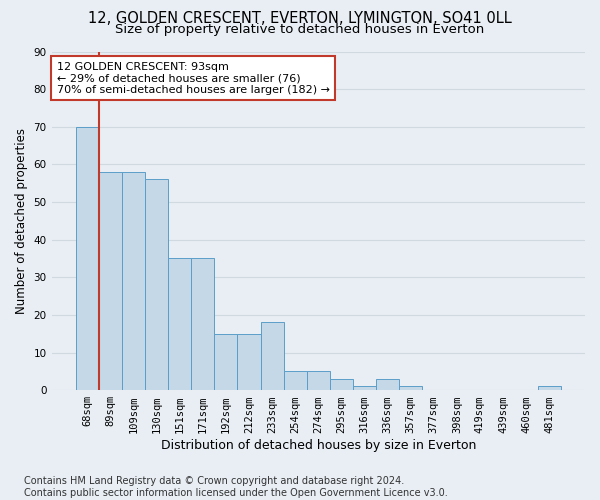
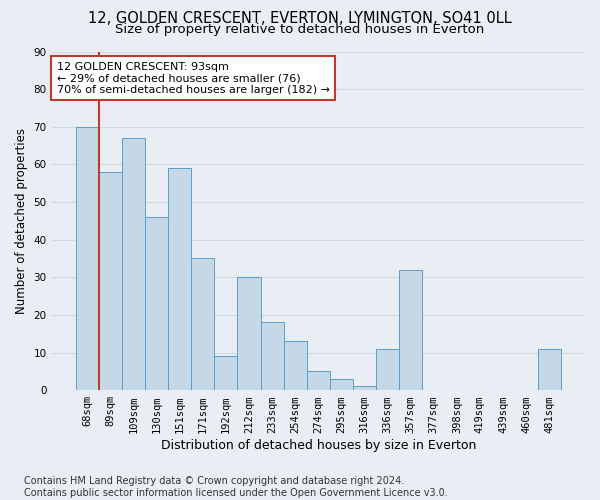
109sqm: 58 -> 67
130sqm: 56 -> 46
151sqm: 35 -> 59
192sqm: 15 -> 9
212sqm: 15 -> 30
254sqm: 5 -> 13
336sqm: 3 -> 11
357sqm: 1 -> 32
481sqm: 1 -> 11
